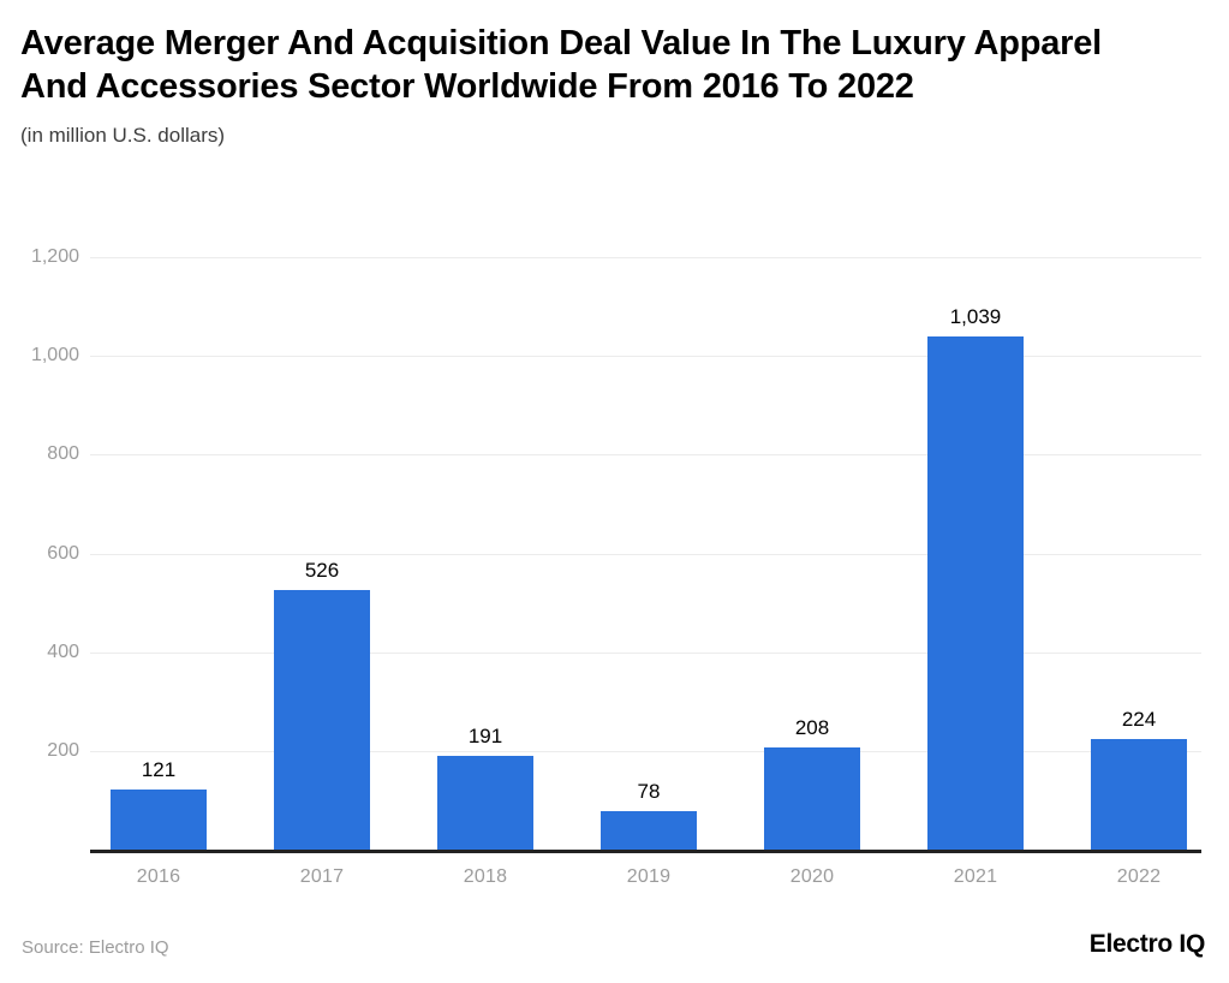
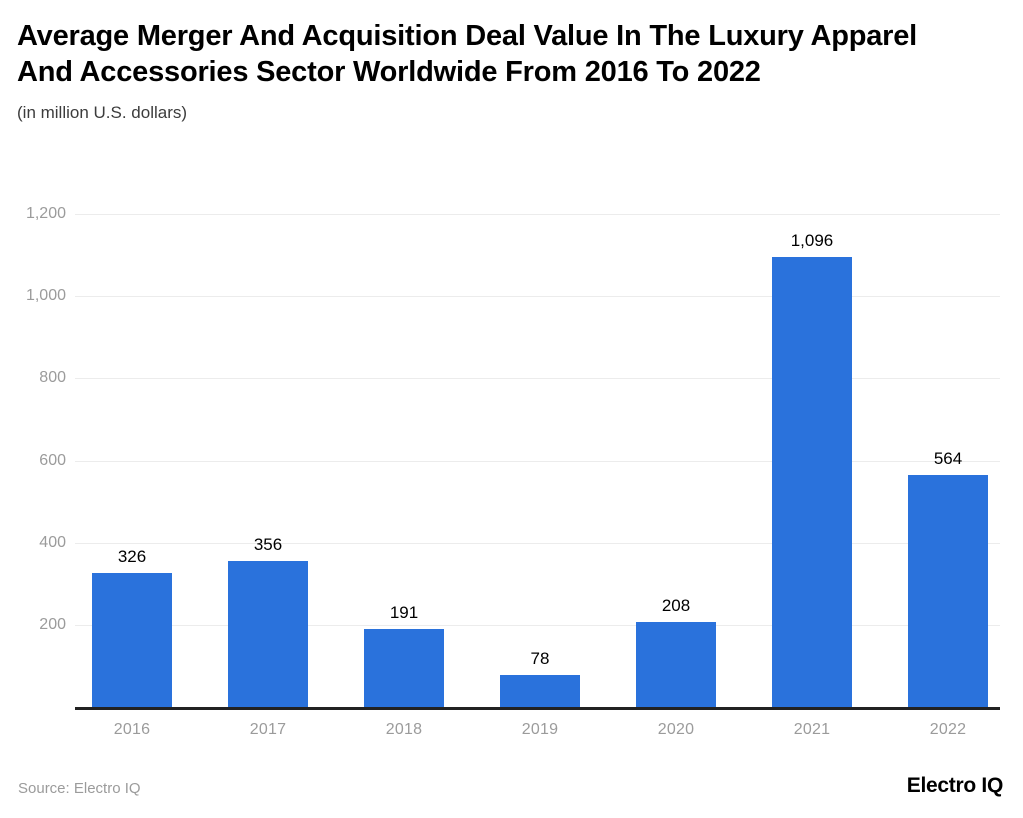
2016: 121 -> 326
2017: 526 -> 356
2021: 1,039 -> 1,096
2022: 224 -> 564
